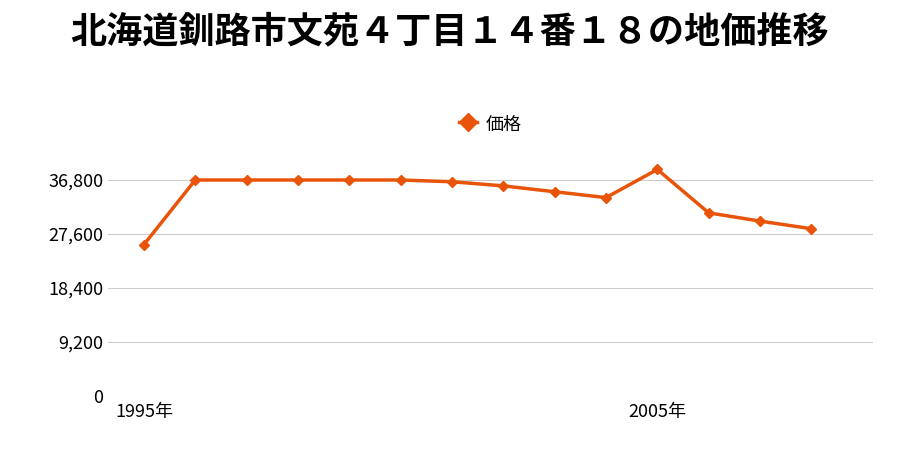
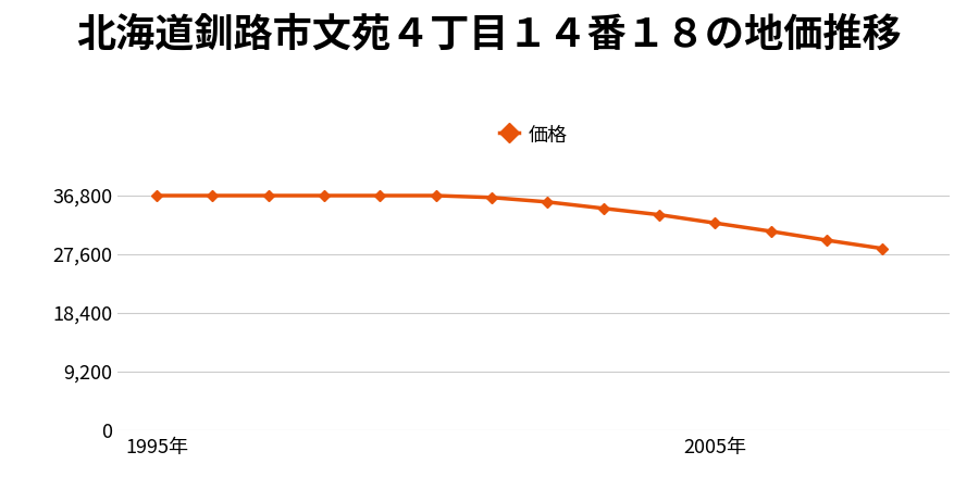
1995年: 25,800 -> 36,800
2005年: 38,600 -> 32,500
